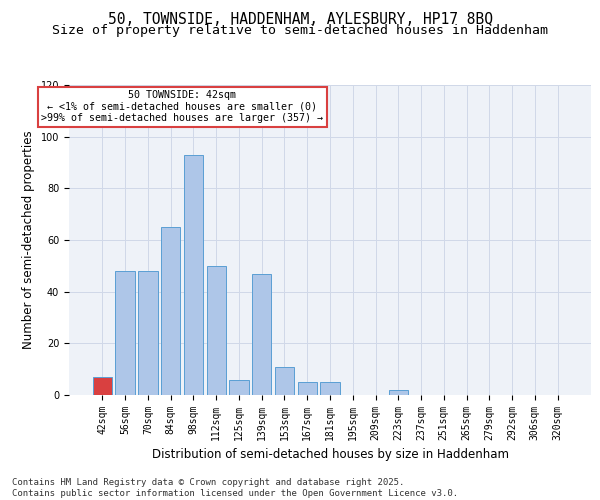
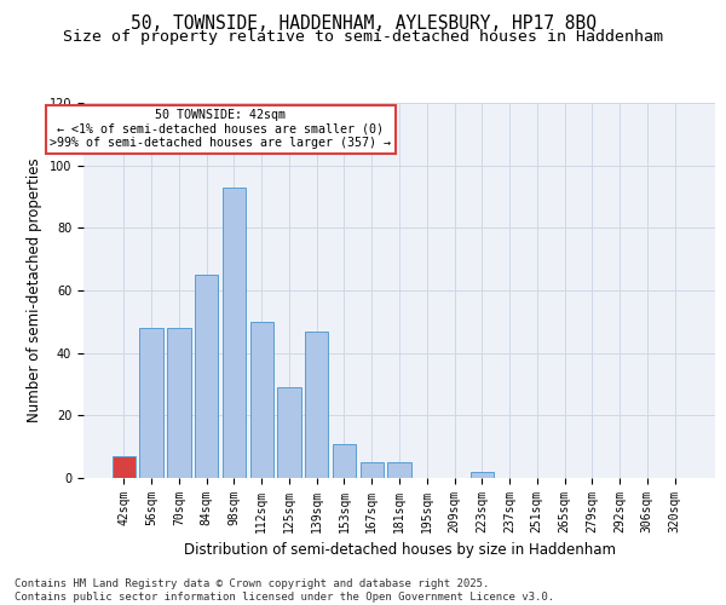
125sqm: 6 -> 29
